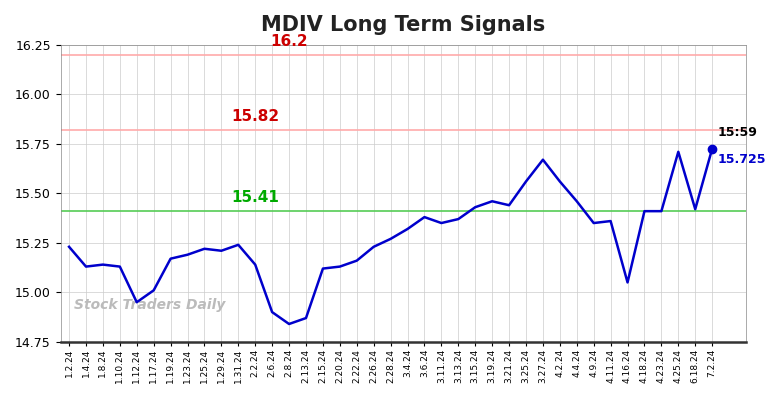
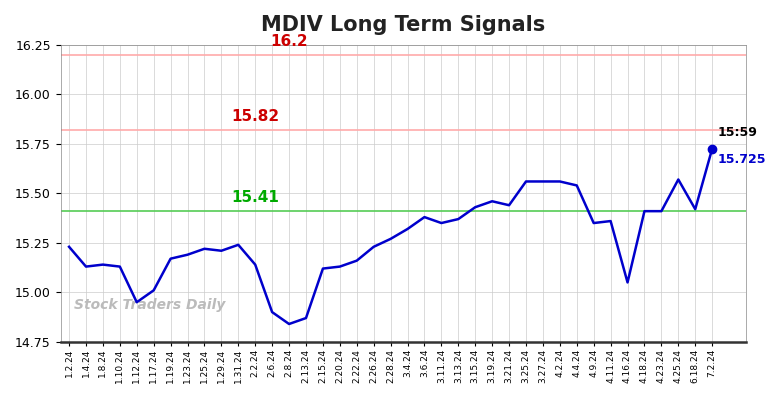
3.27.24: 15.67 -> 15.56
4.4.24: 15.46 -> 15.54
4.25.24: 15.71 -> 15.57
